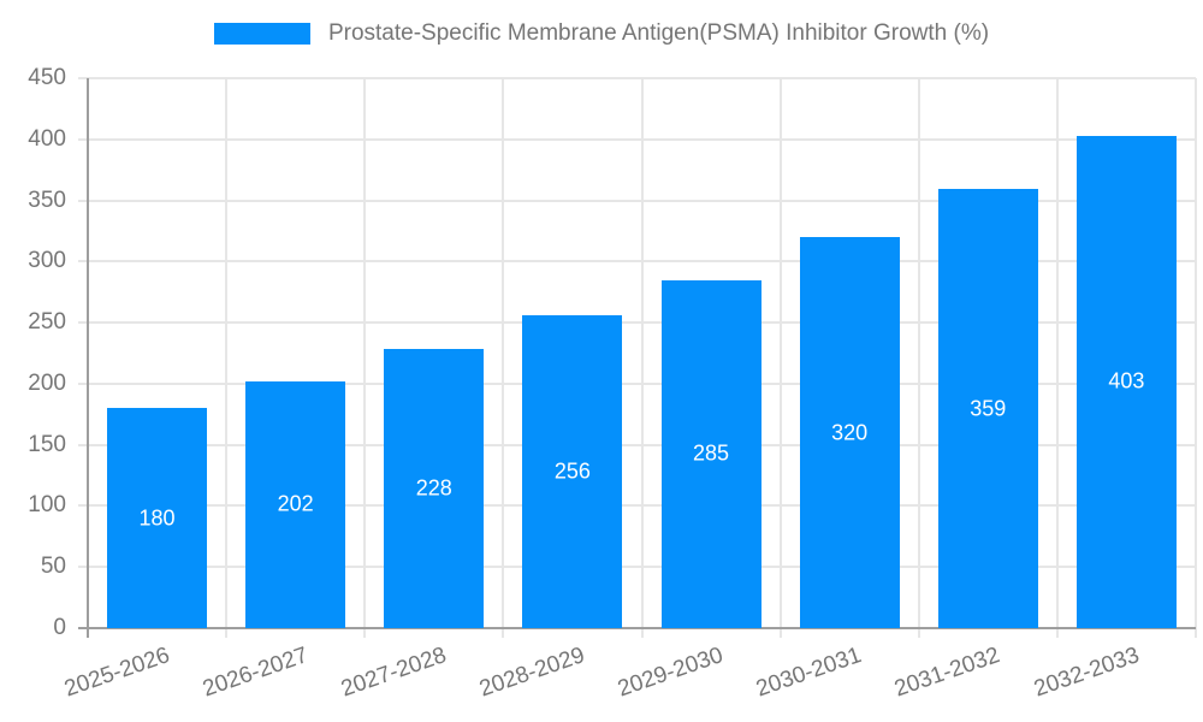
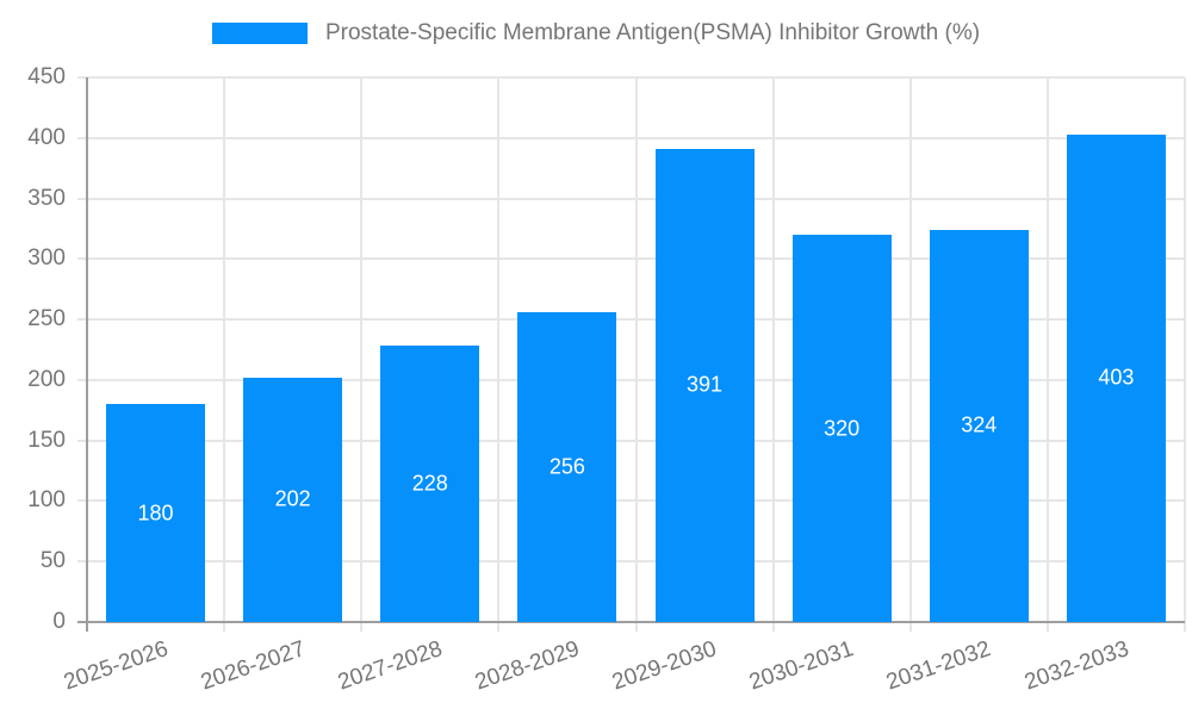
2029-2030: 285 -> 391
2031-2032: 359 -> 324
